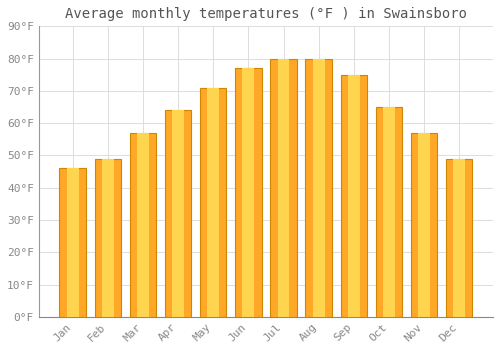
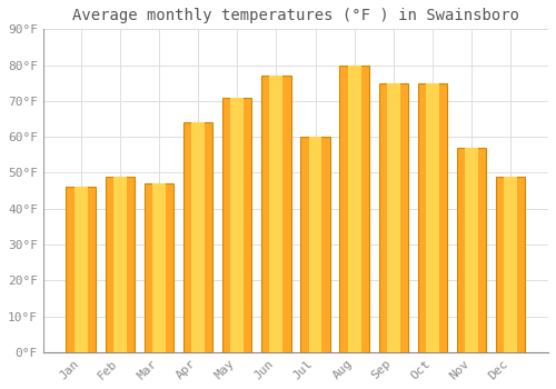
Mar: 57°F -> 47°F
Jul: 80°F -> 60°F
Oct: 65°F -> 75°F
